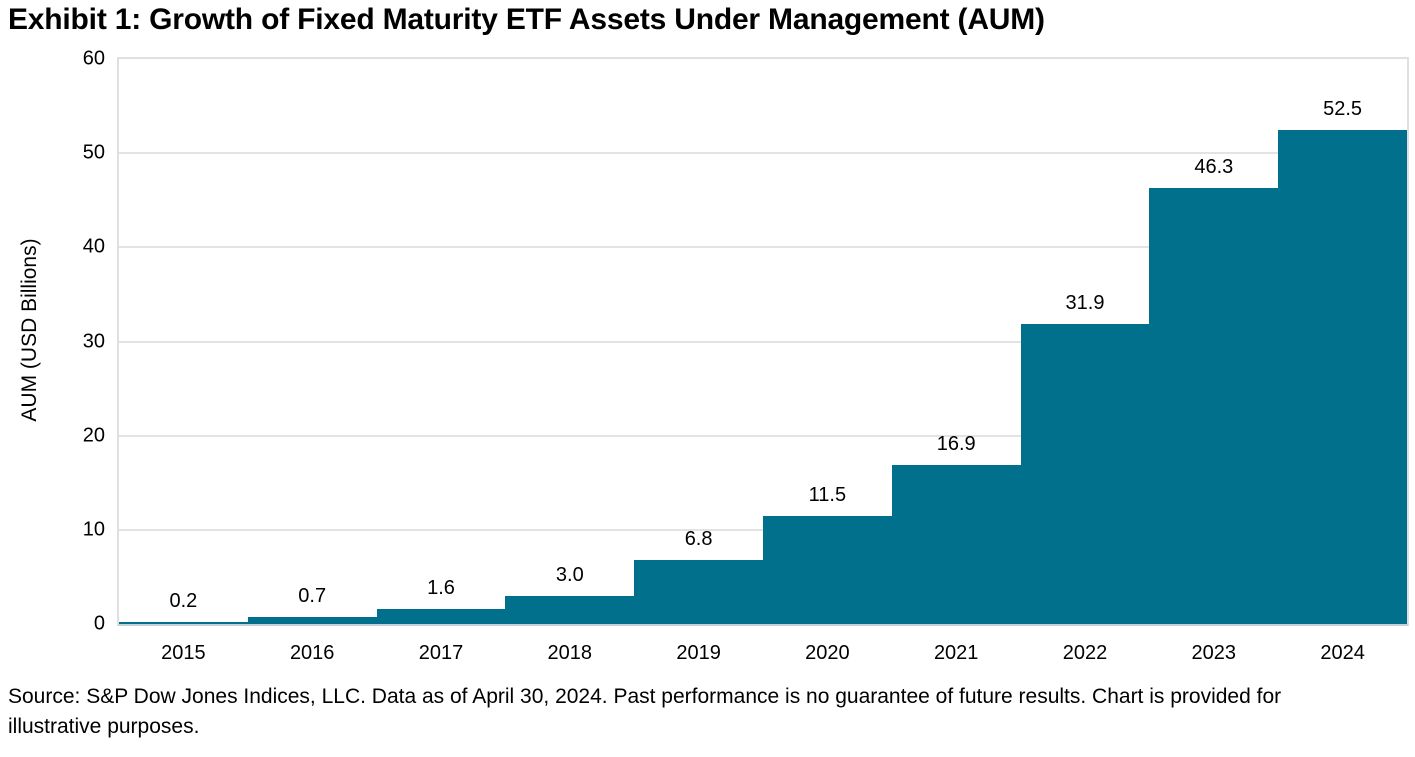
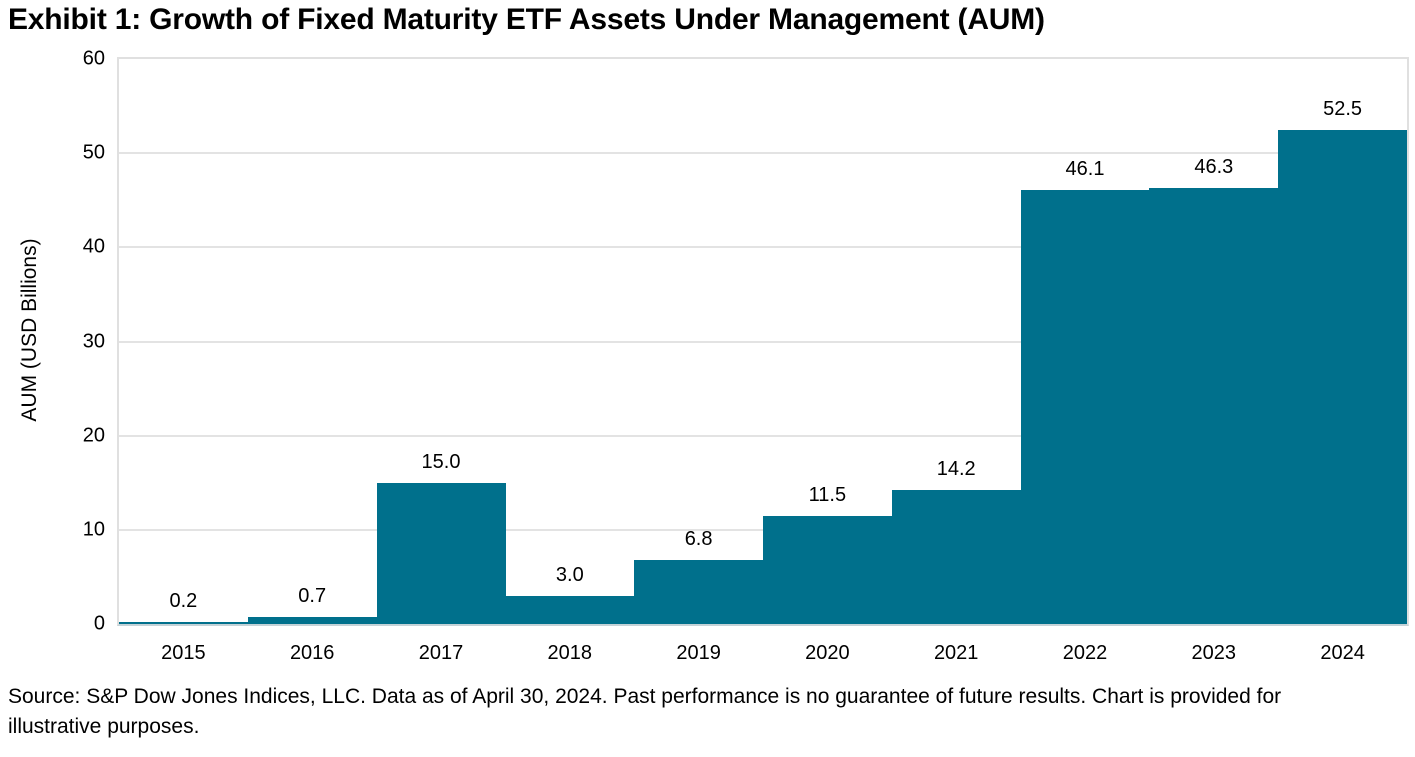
2017: 1.6 -> 15.0
2021: 16.9 -> 14.2
2022: 31.9 -> 46.1
